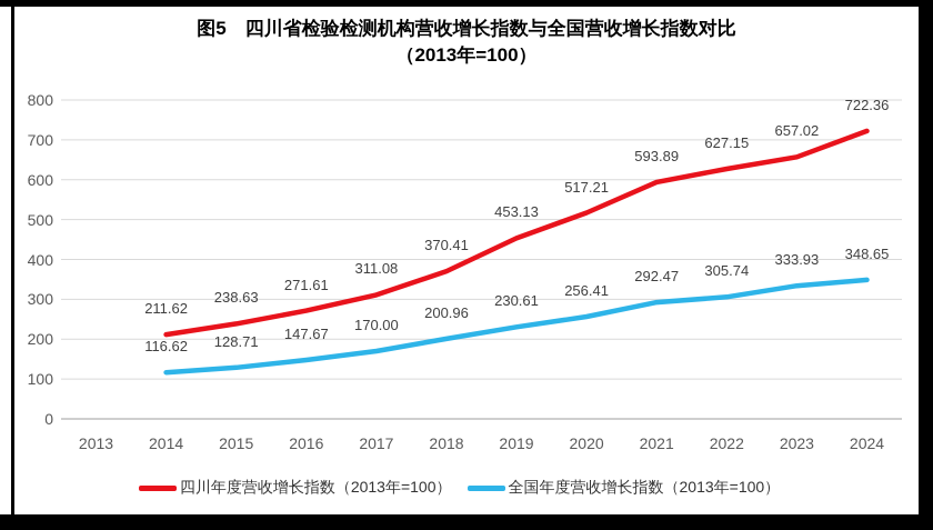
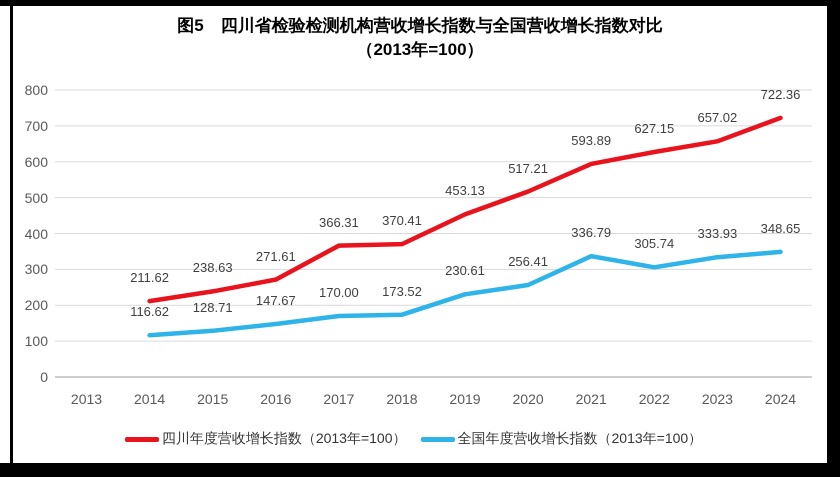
四川年度营收增长指数（2013年=100）/2017: 311.08 -> 366.31
全国年度营收增长指数（2013年=100）/2018: 200.96 -> 173.52
全国年度营收增长指数（2013年=100）/2021: 292.47 -> 336.79
